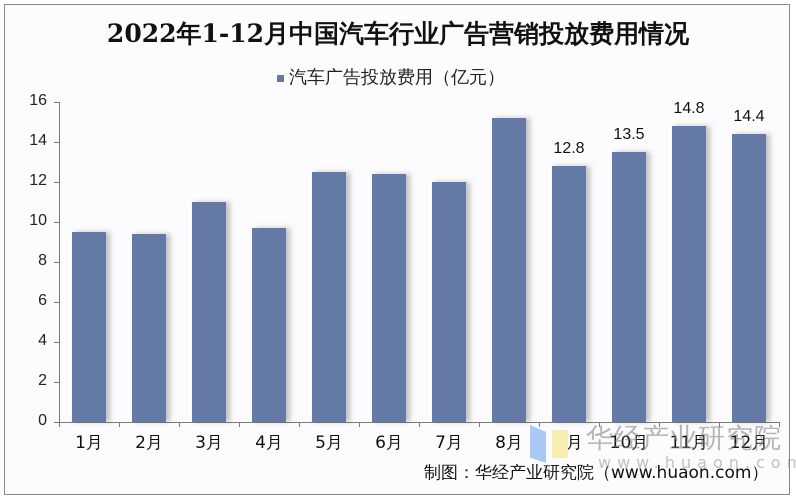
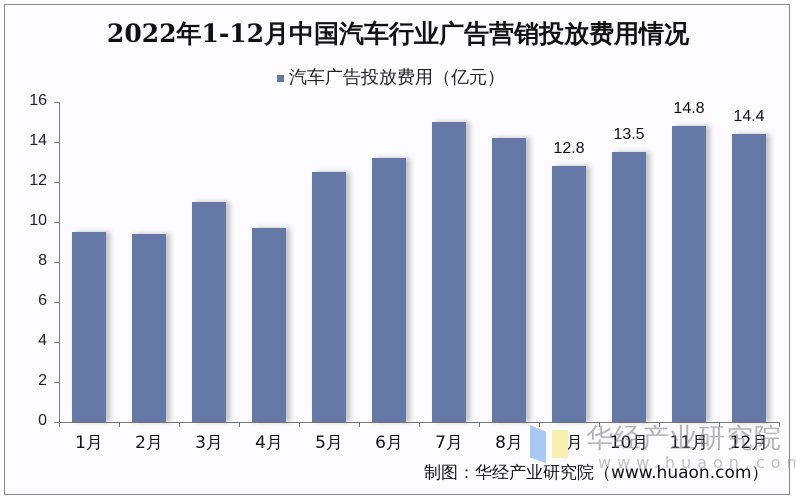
6月: 12.4 -> 13.2
7月: 12.0 -> 15.0
8月: 15.2 -> 14.2
